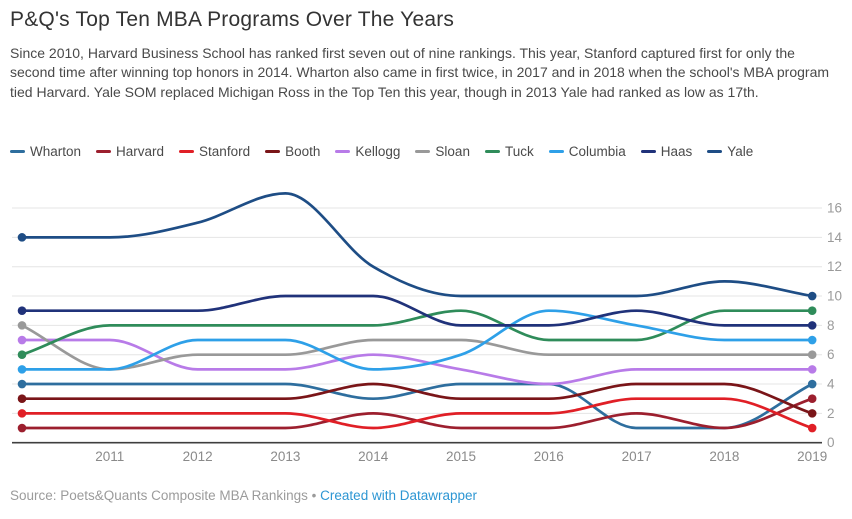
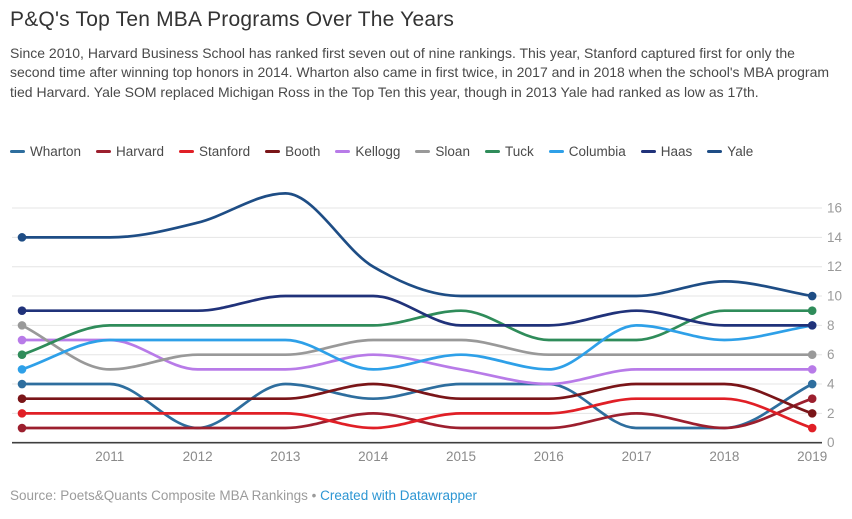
Columbia/2011: 5 -> 7
Wharton/2012: 4 -> 1
Columbia/2016: 9 -> 5
Columbia/2019: 7 -> 8
